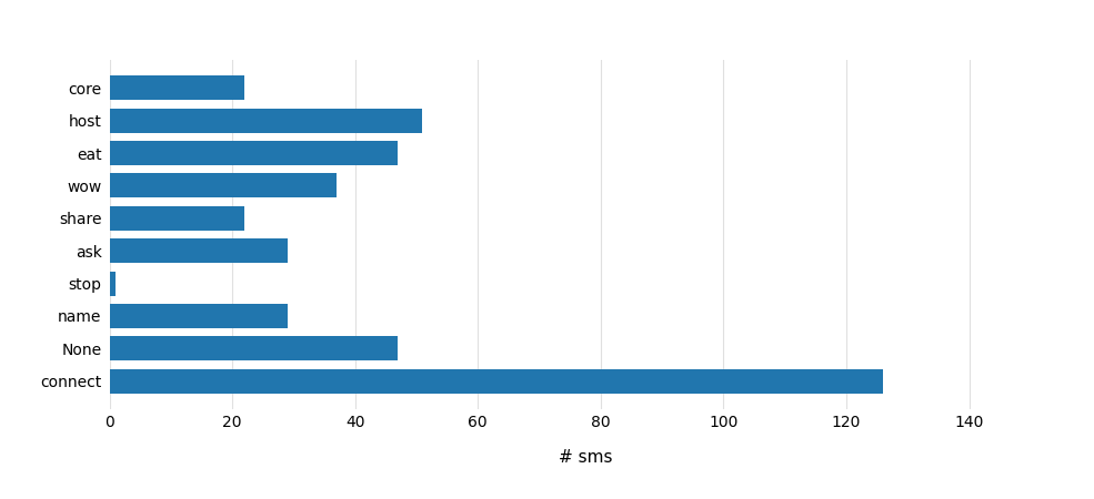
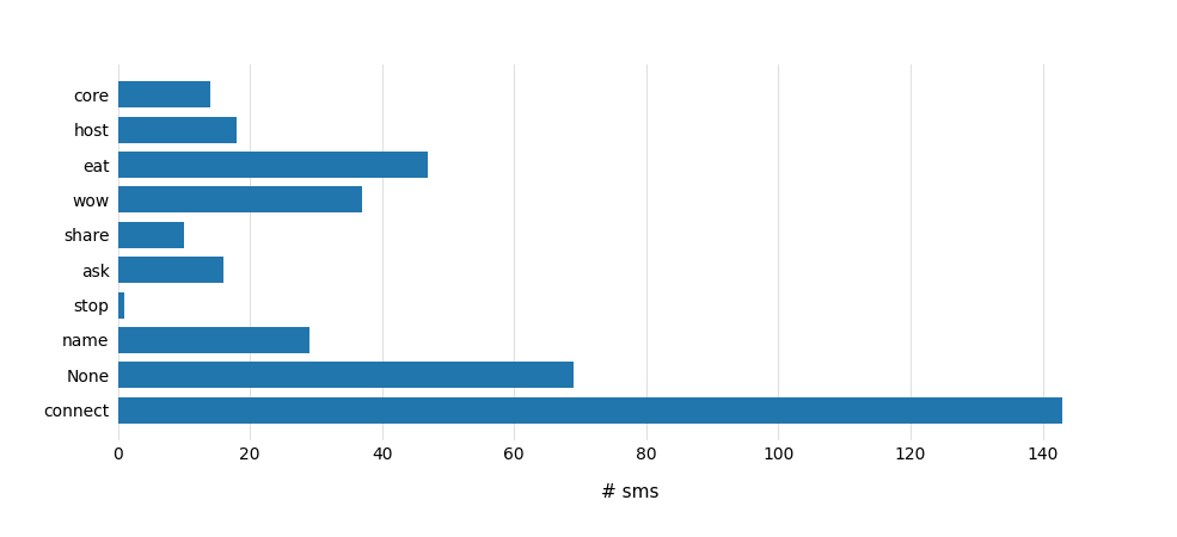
core: 22 -> 14
host: 51 -> 18
share: 22 -> 10
ask: 29 -> 16
None: 47 -> 69
connect: 126 -> 143
